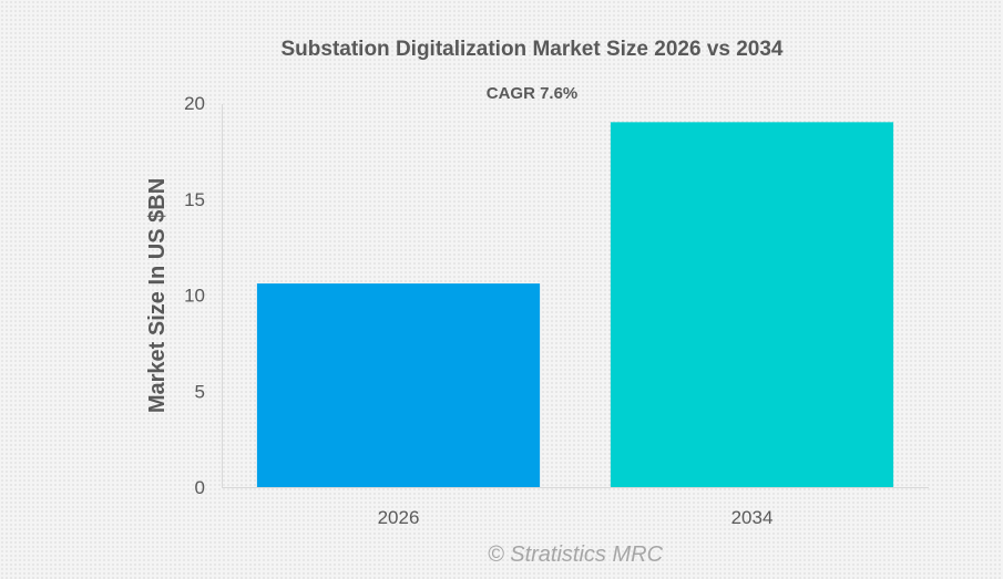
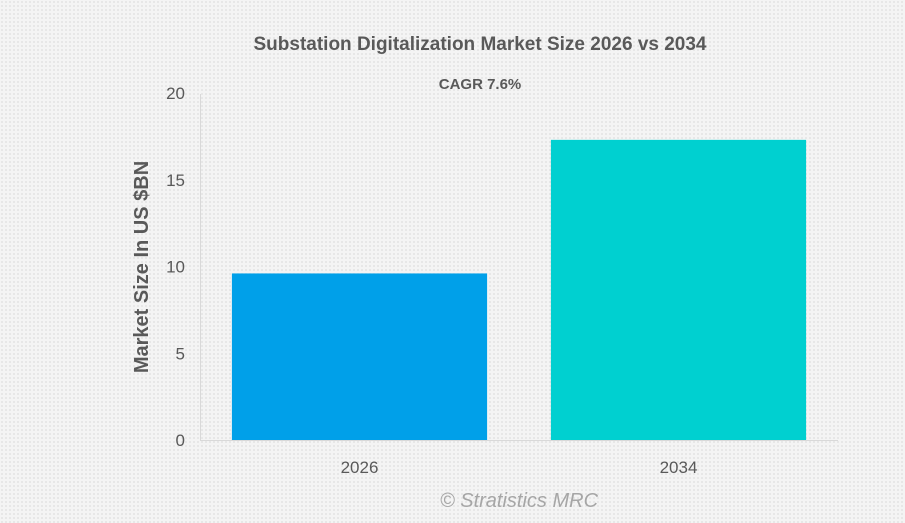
2026: 10.6 -> 9.6
2034: 19.0 -> 17.3
